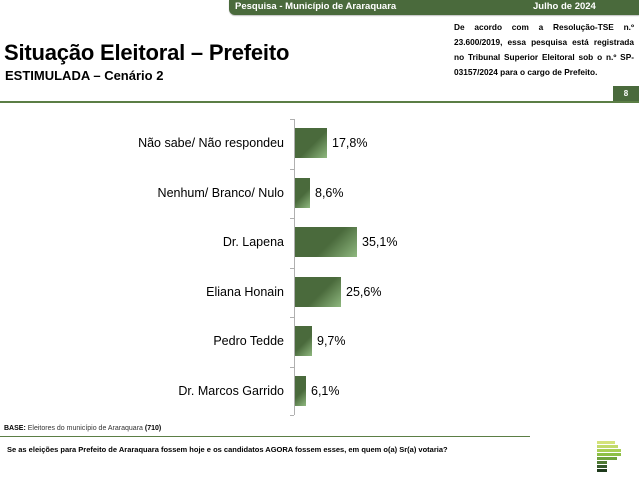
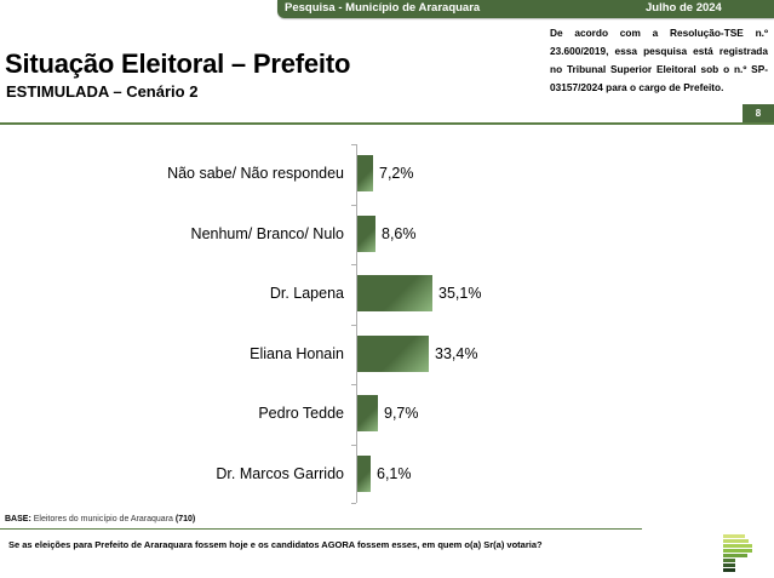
Não sabe/ Não respondeu: 17,8% -> 7,2%
Eliana Honain: 25,6% -> 33,4%
